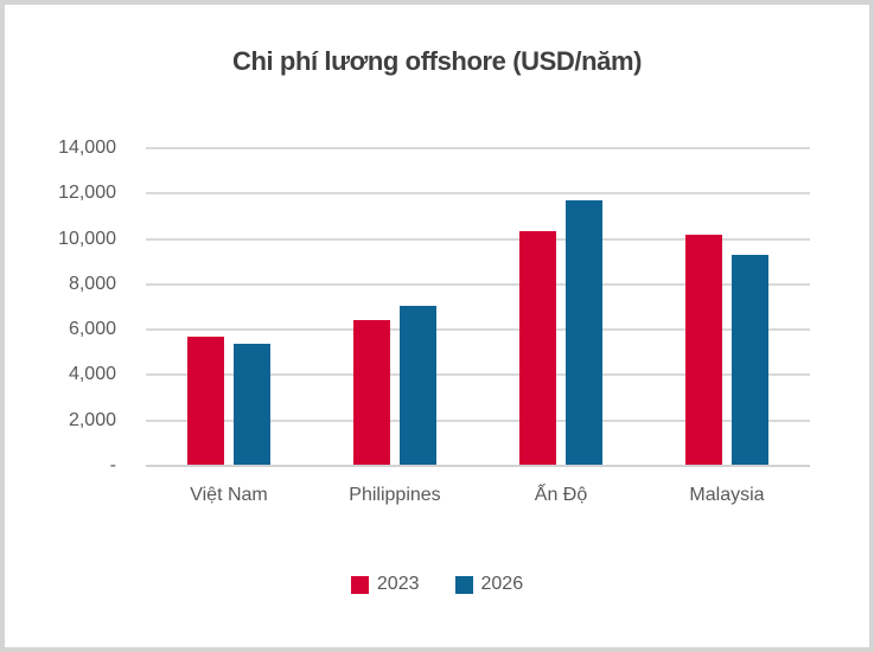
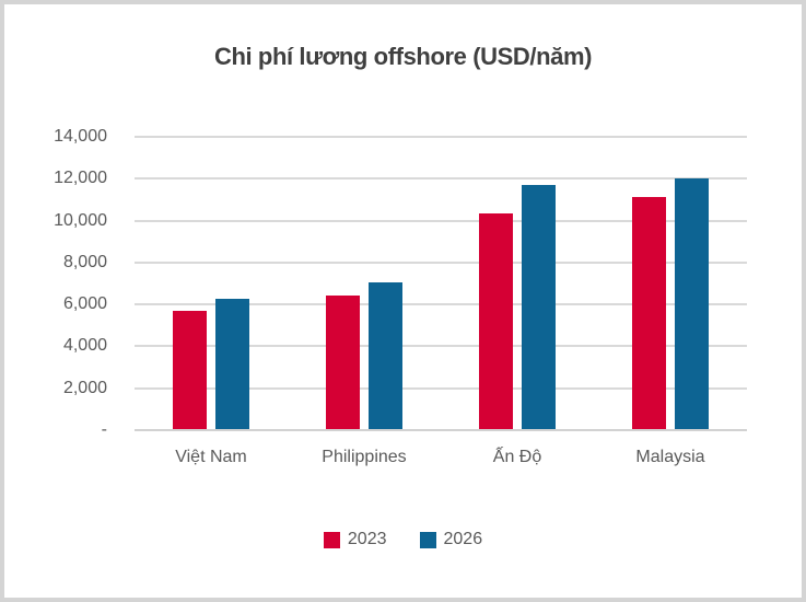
2026/Việt Nam: 5400 -> 6200
2023/Malaysia: 10200 -> 11200
2026/Malaysia: 9300 -> 12000
